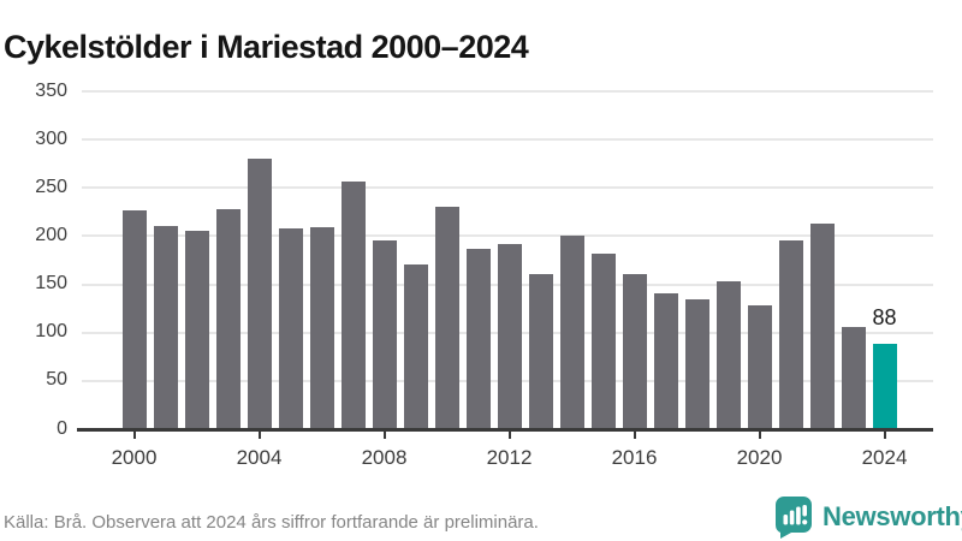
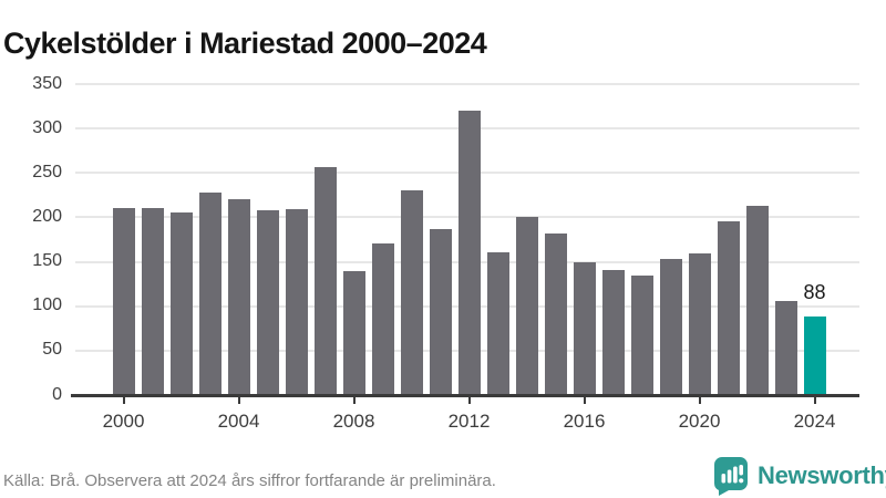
2000: 230 -> 210
2004: 280 -> 220
2008: 200 -> 140
2012: 190 -> 320
2016: 160 -> 150
2020: 130 -> 160
